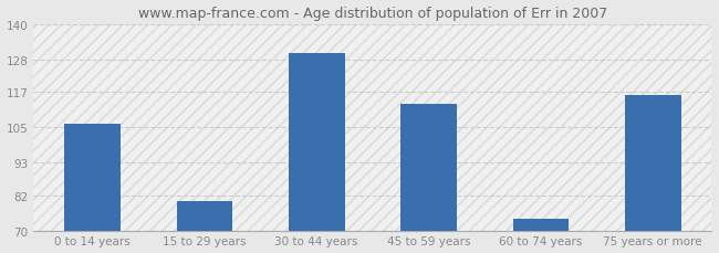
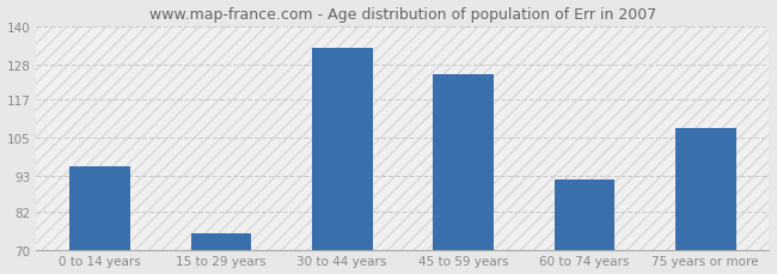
0 to 14 years: 106 -> 96
15 to 29 years: 80 -> 75
30 to 44 years: 130 -> 133
45 to 59 years: 113 -> 125
60 to 74 years: 74 -> 92
75 years or more: 116 -> 108
